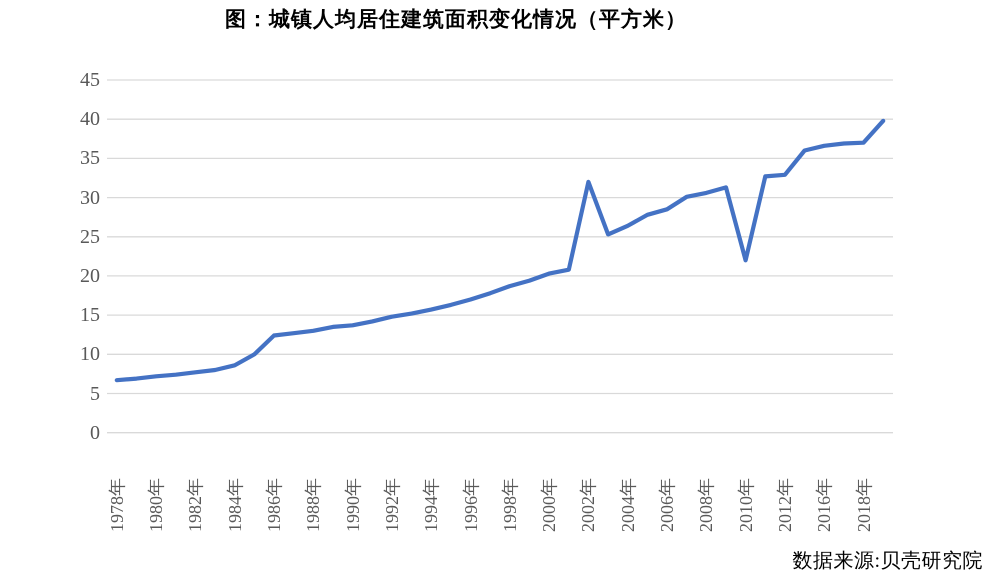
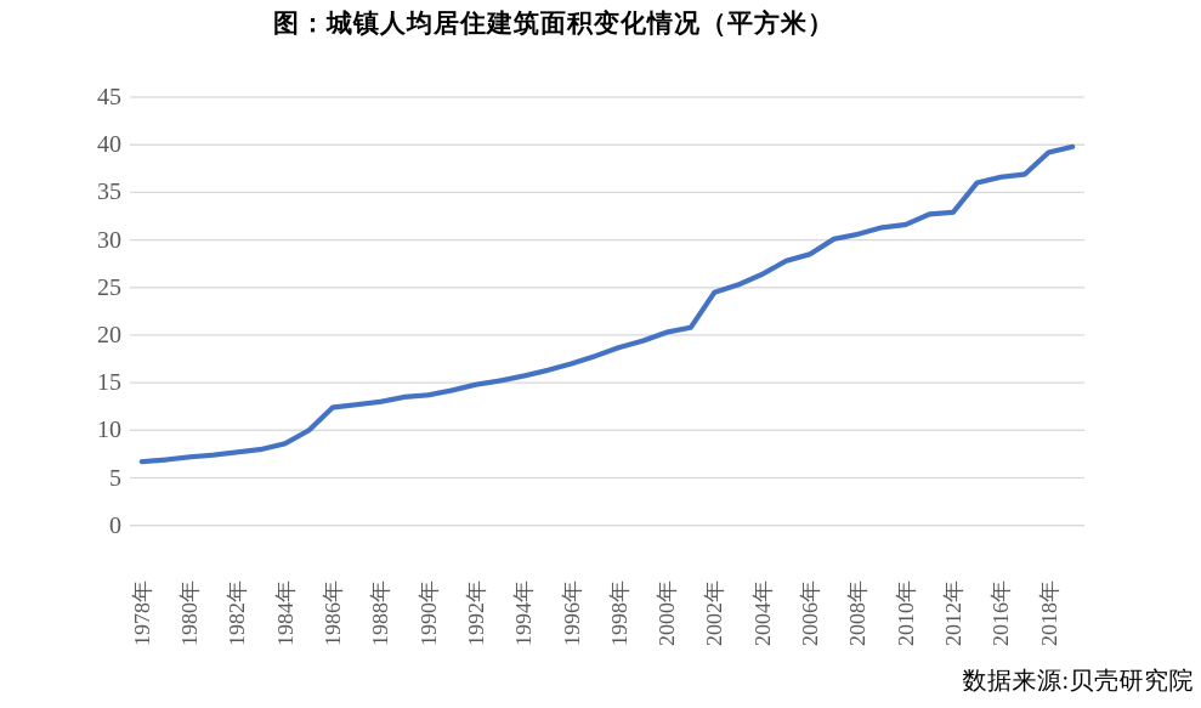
2002年: 32 -> 24
2010年: 22 -> 32
2018年: 37 -> 39
